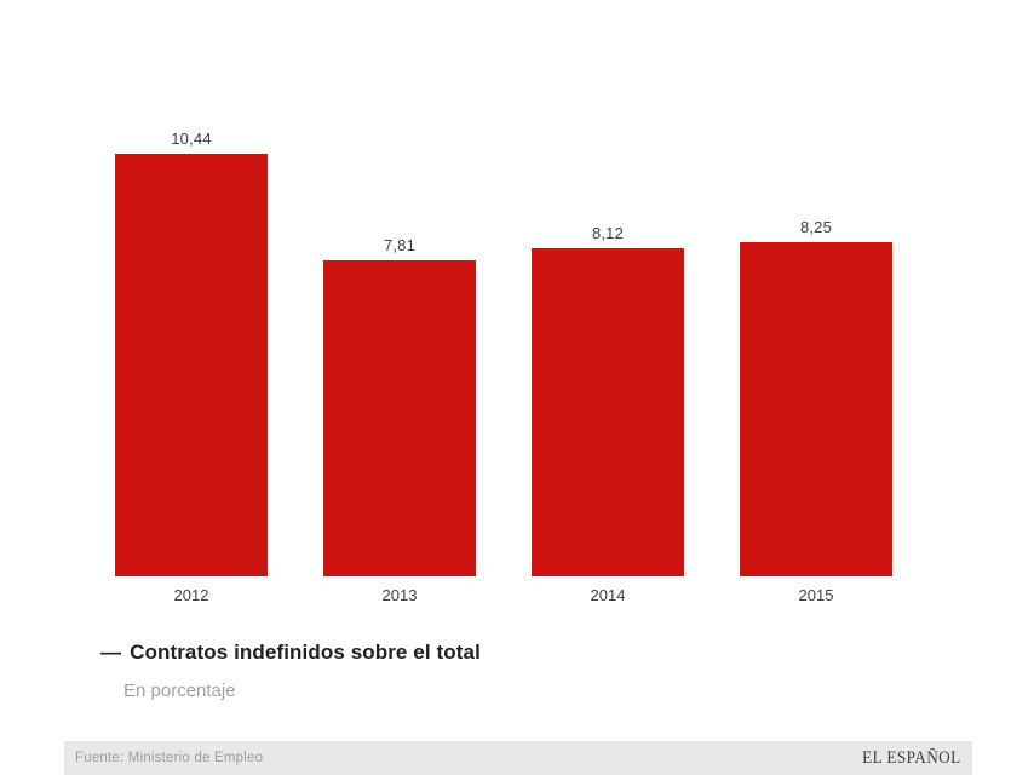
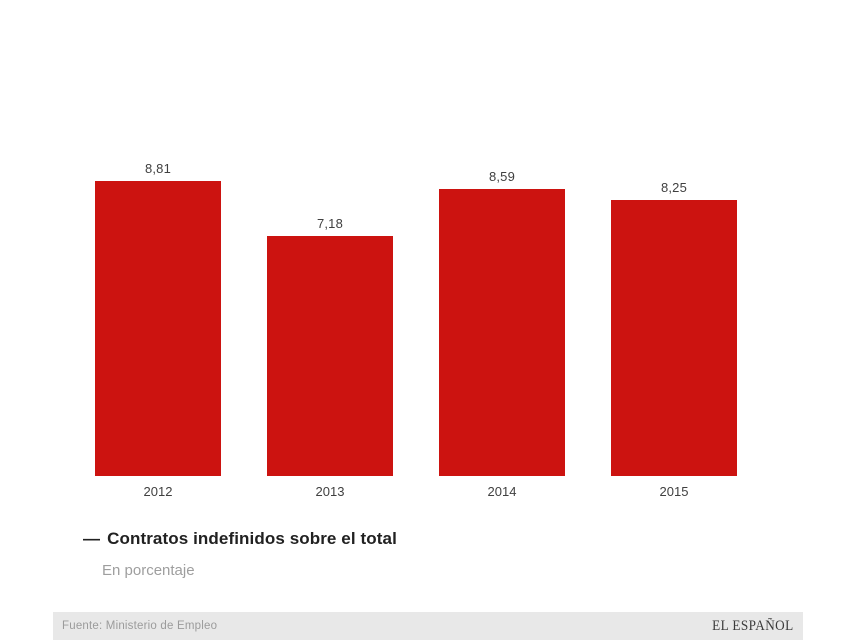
2012: 10,44 -> 8,81
2013: 7,81 -> 7,18
2014: 8,12 -> 8,59
